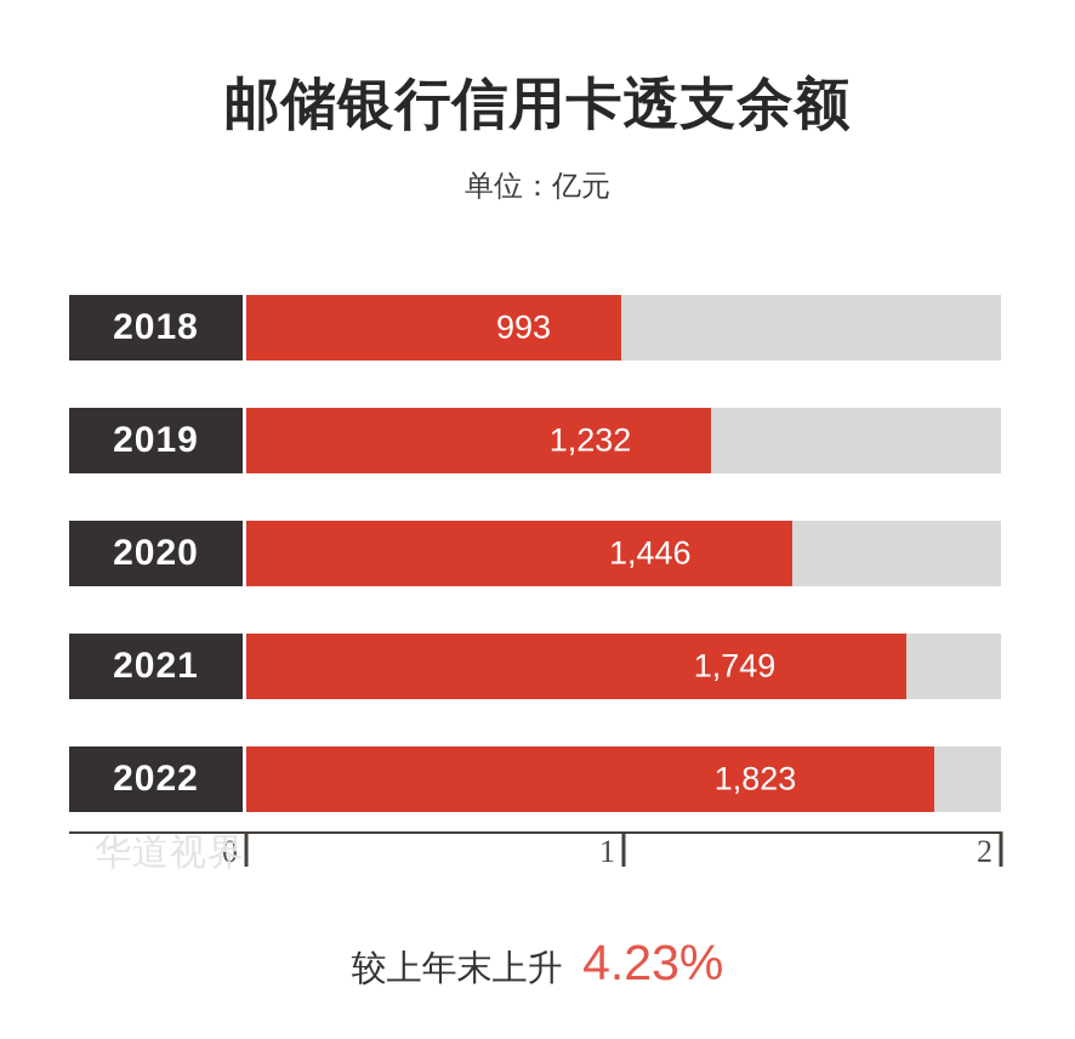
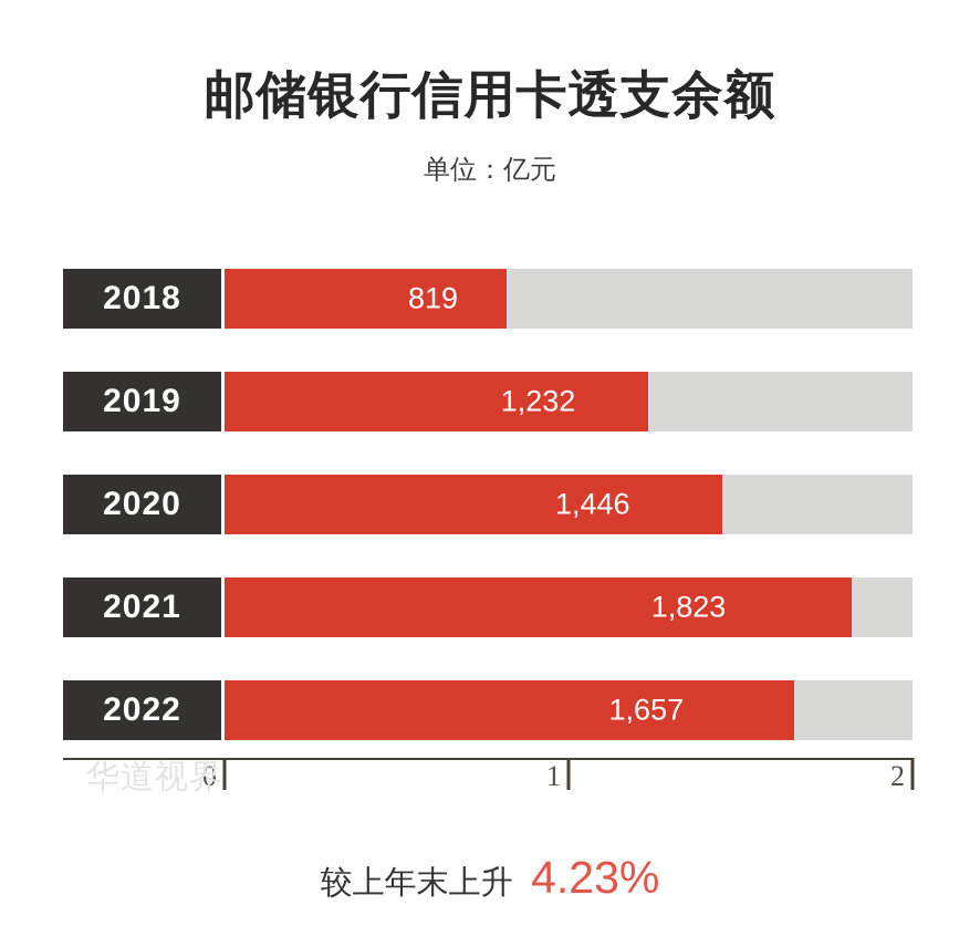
2018: 993 -> 819
2021: 1,749 -> 1,823
2022: 1,823 -> 1,657
